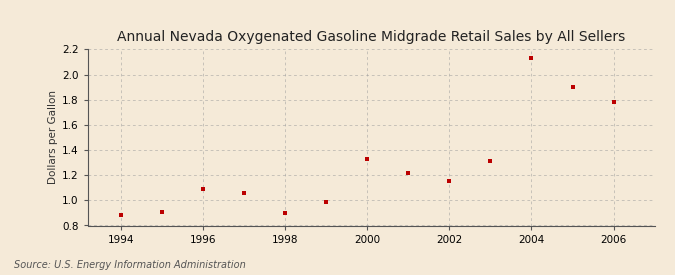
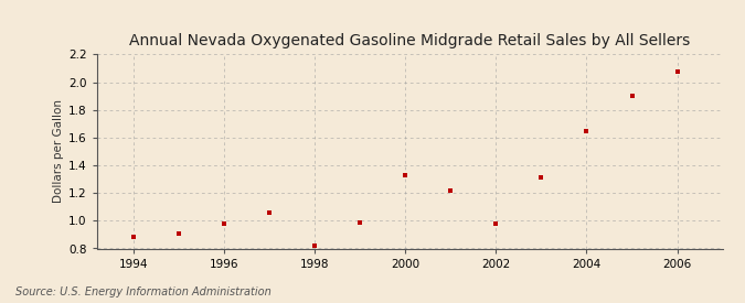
1996: 1.09 -> 0.98
1998: 0.90 -> 0.82
2002: 1.15 -> 0.98
2004: 2.13 -> 1.65
2006: 1.78 -> 2.08
